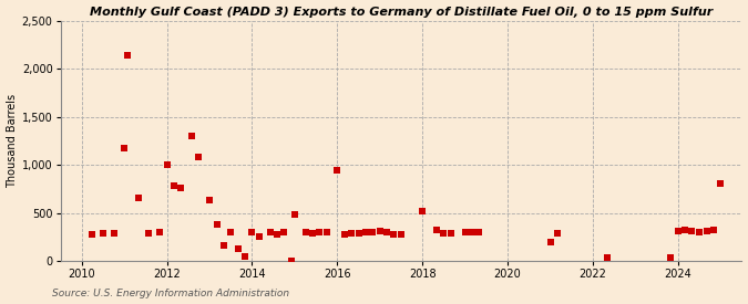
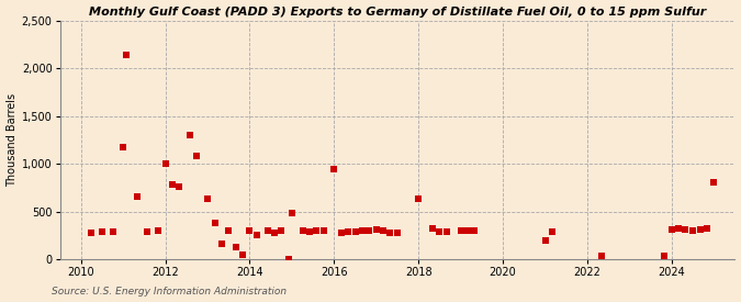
2018: 520 -> 630
